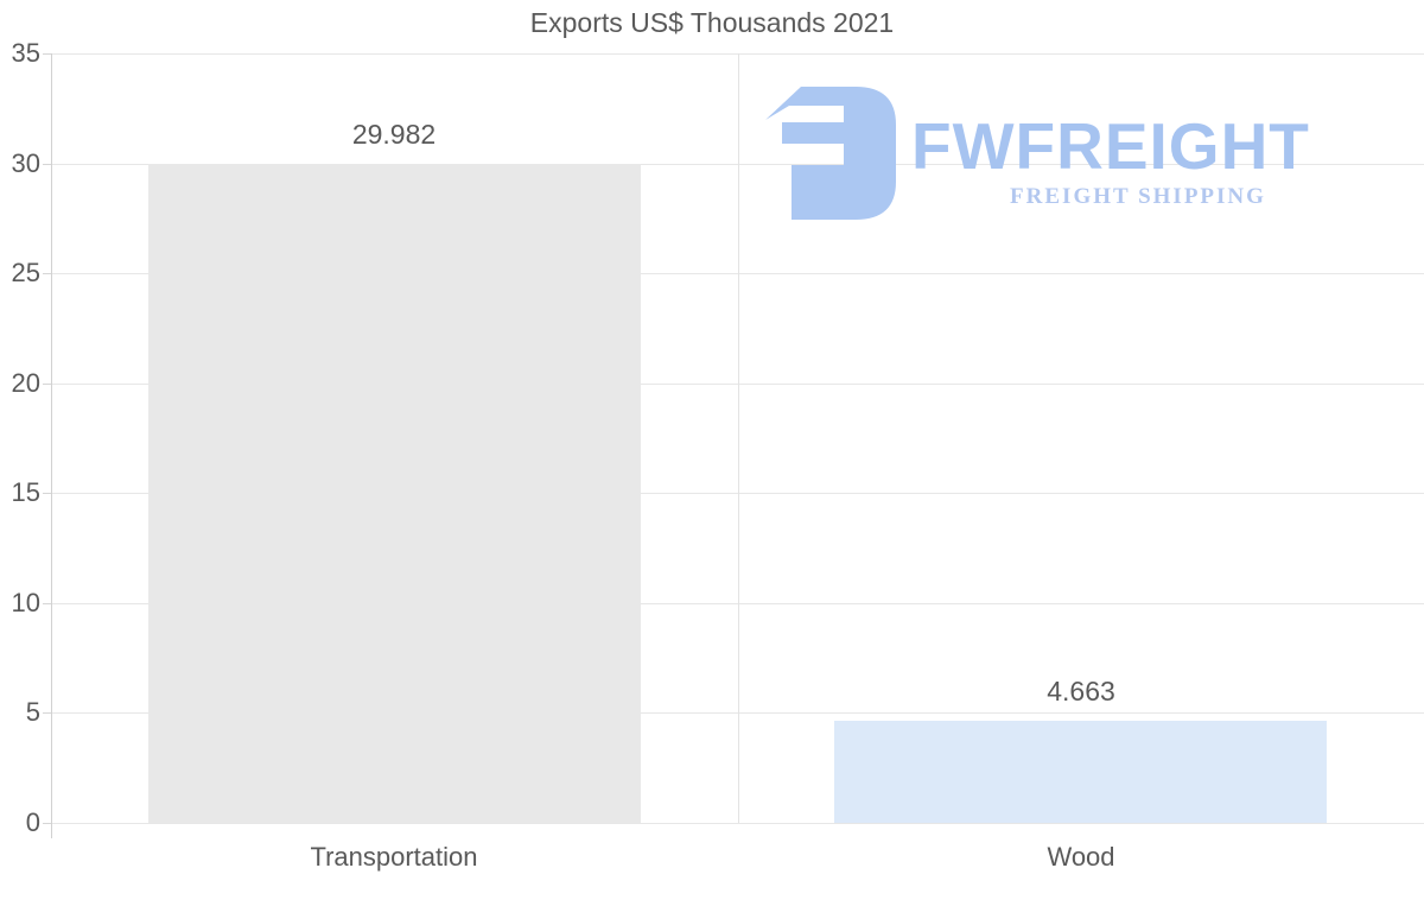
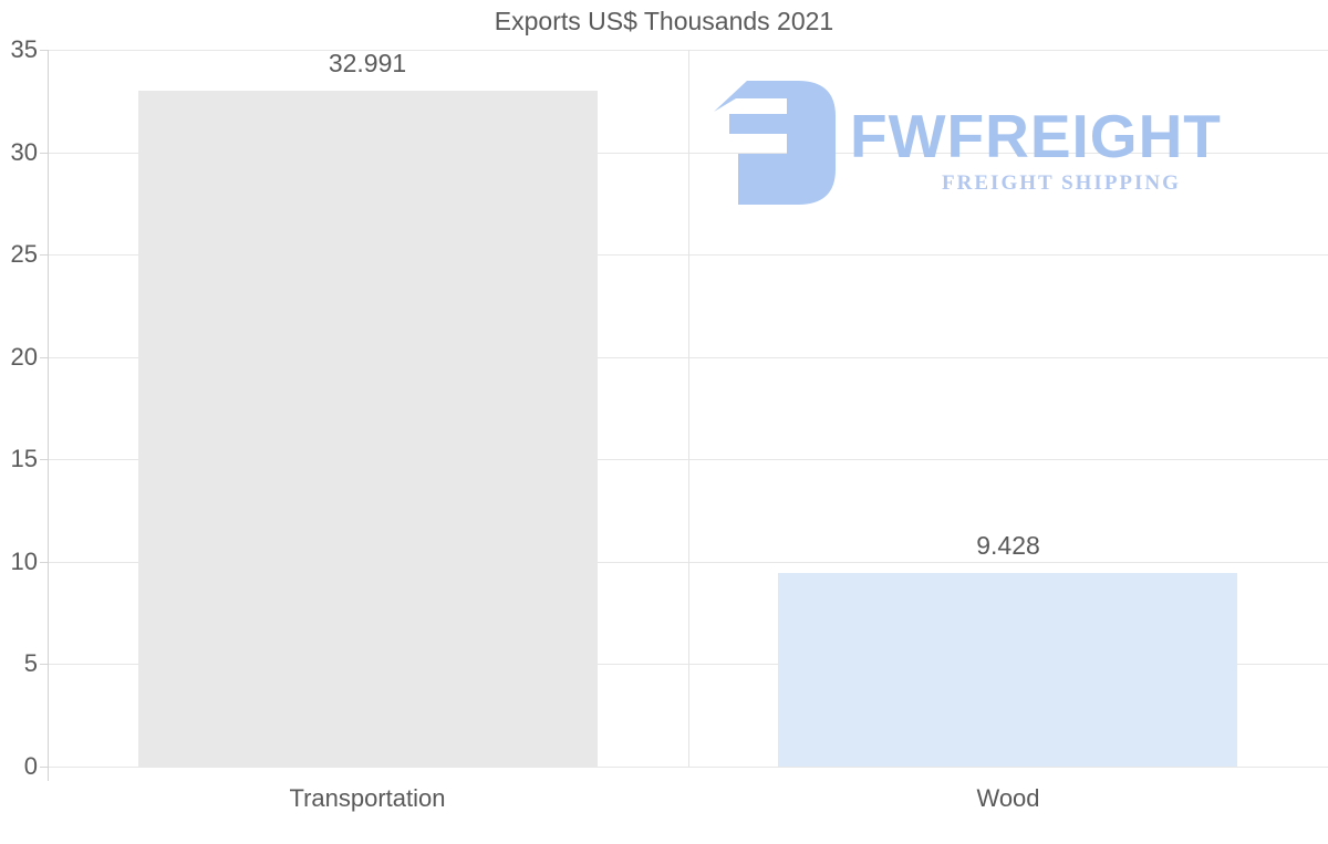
Transportation: 29.982 -> 32.991
Wood: 4.663 -> 9.428
